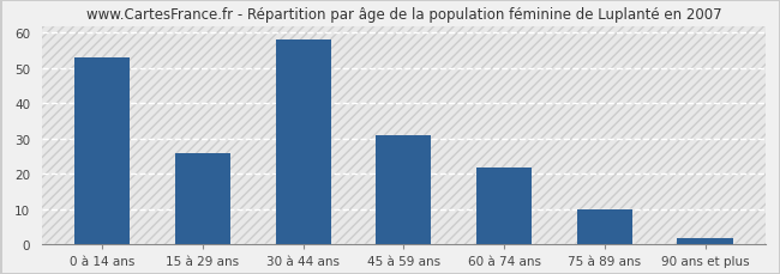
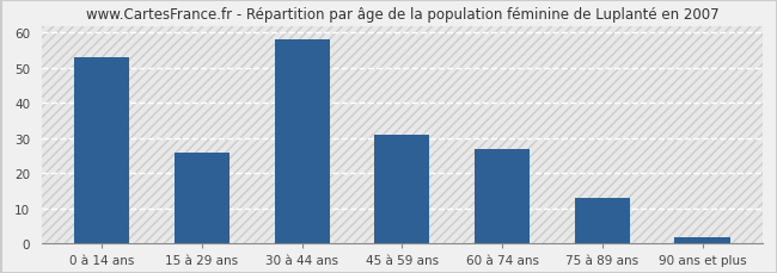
60 à 74 ans: 22 -> 27
75 à 89 ans: 10 -> 13
